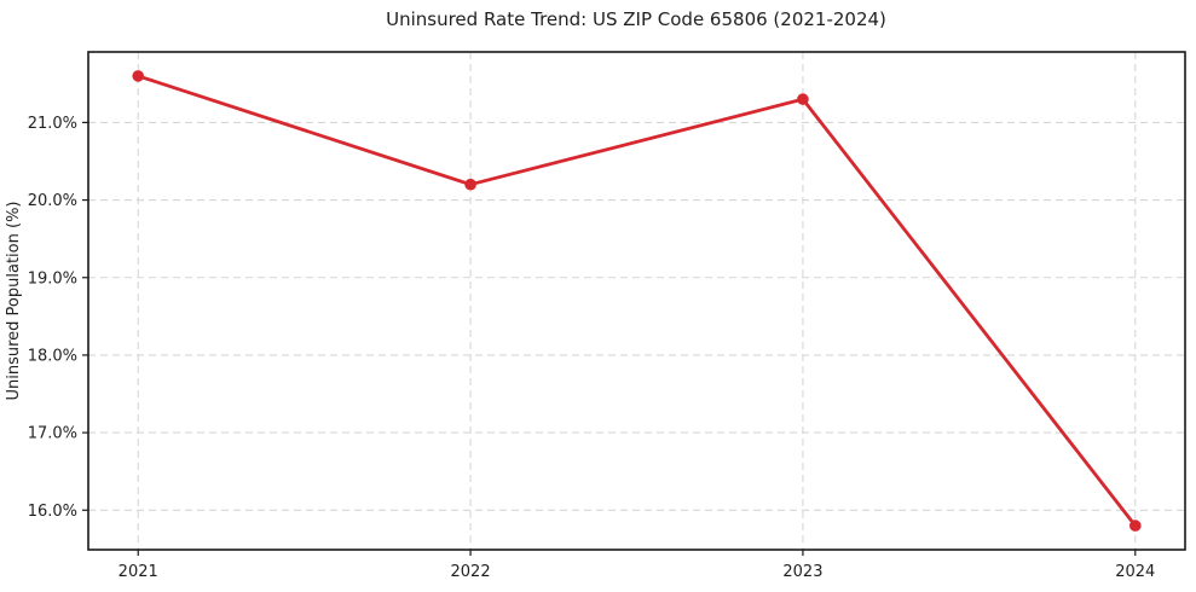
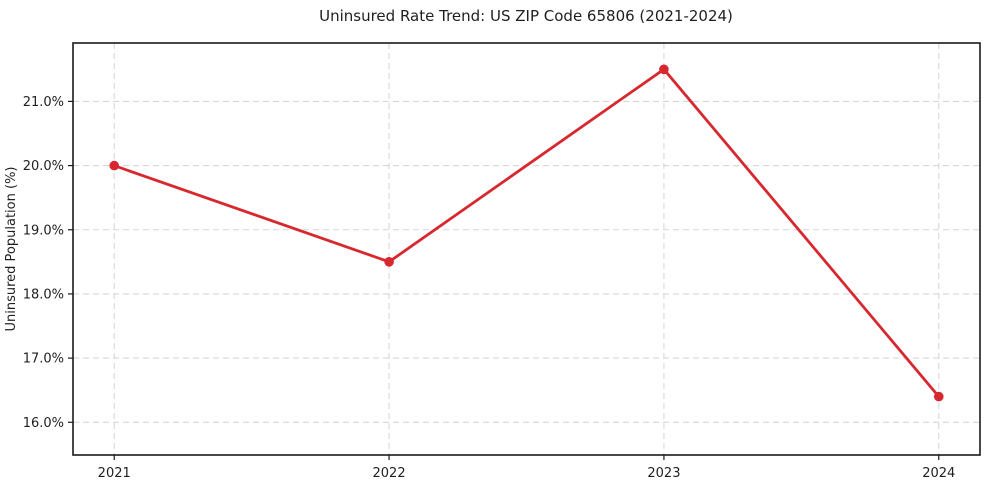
2021: 21.6% -> 20.0%
2022: 20.2% -> 18.5%
2023: 21.3% -> 21.5%
2024: 15.8% -> 16.4%
